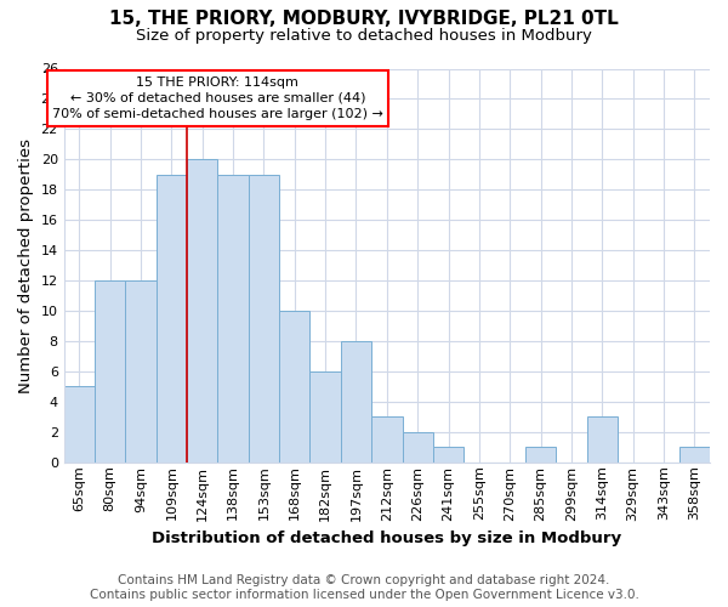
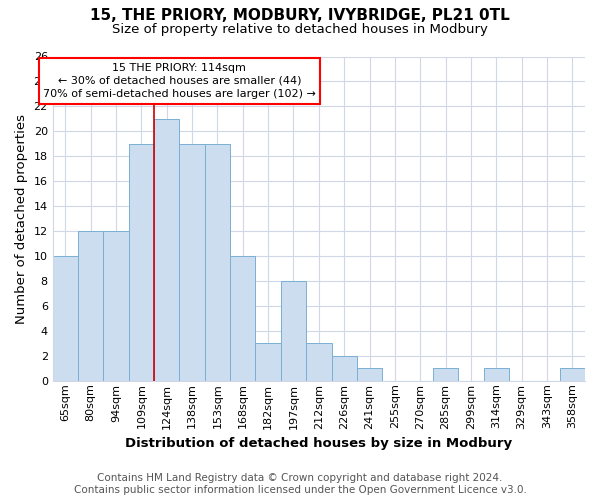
65sqm: 5 -> 10
124sqm: 20 -> 21
182sqm: 6 -> 3
314sqm: 3 -> 1
